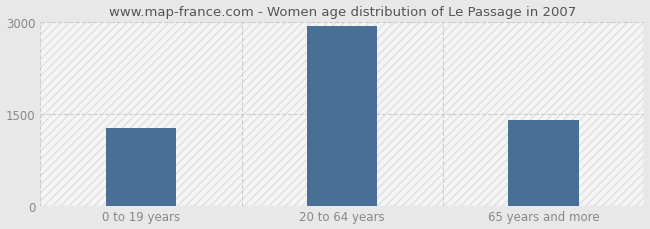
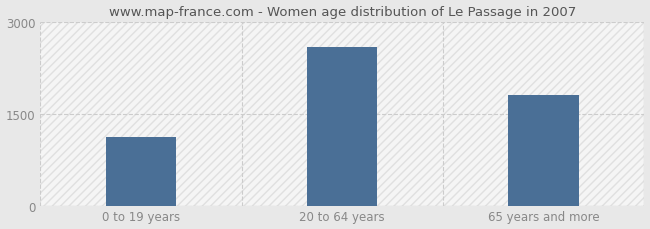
0 to 19 years: 1270 -> 1120
20 to 64 years: 2920 -> 2580
65 years and more: 1390 -> 1800
